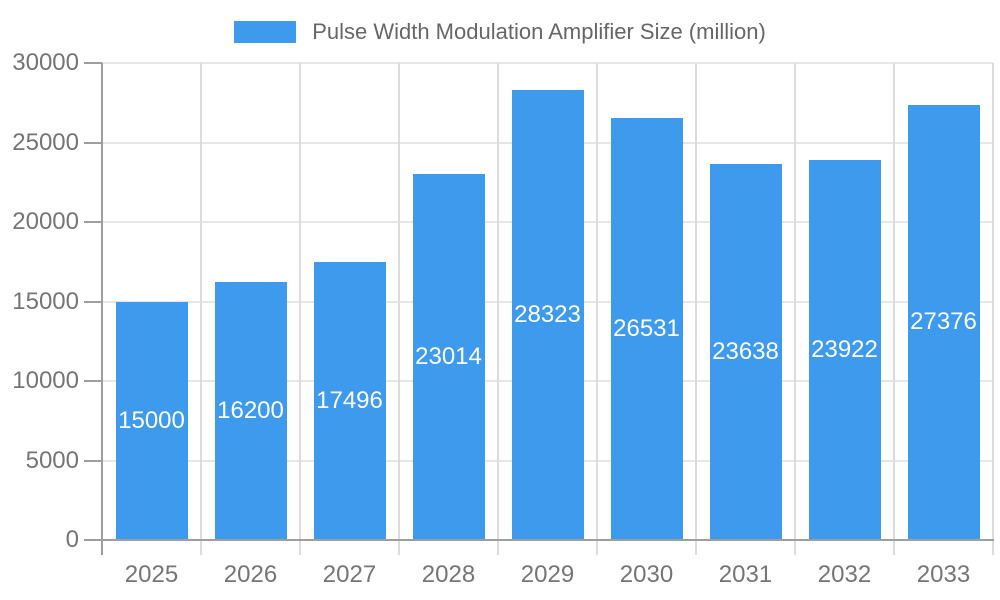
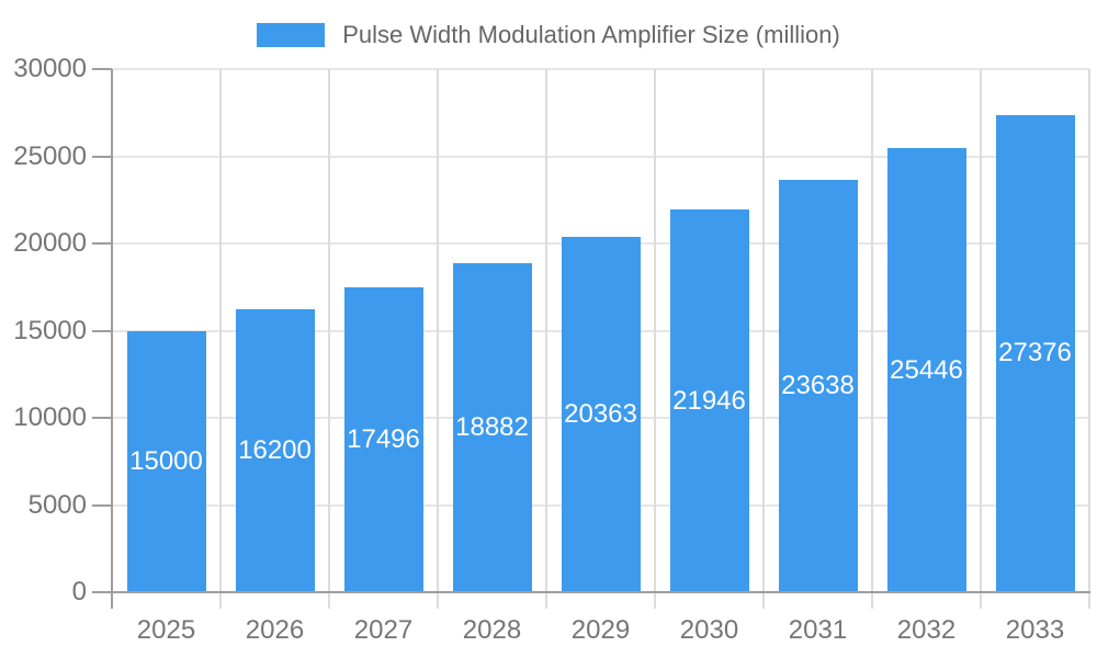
2028: 23014 -> 18882
2029: 28323 -> 20363
2030: 26531 -> 21946
2032: 23922 -> 25446
